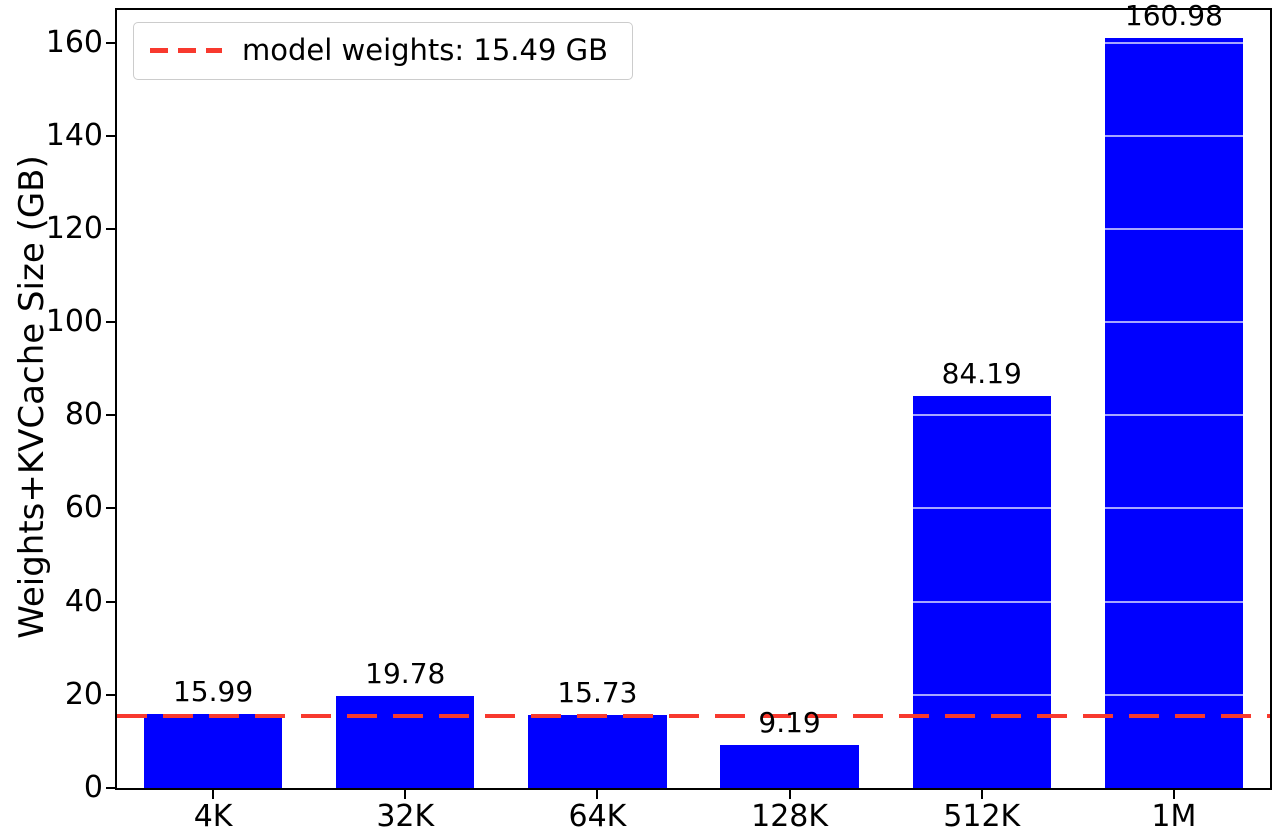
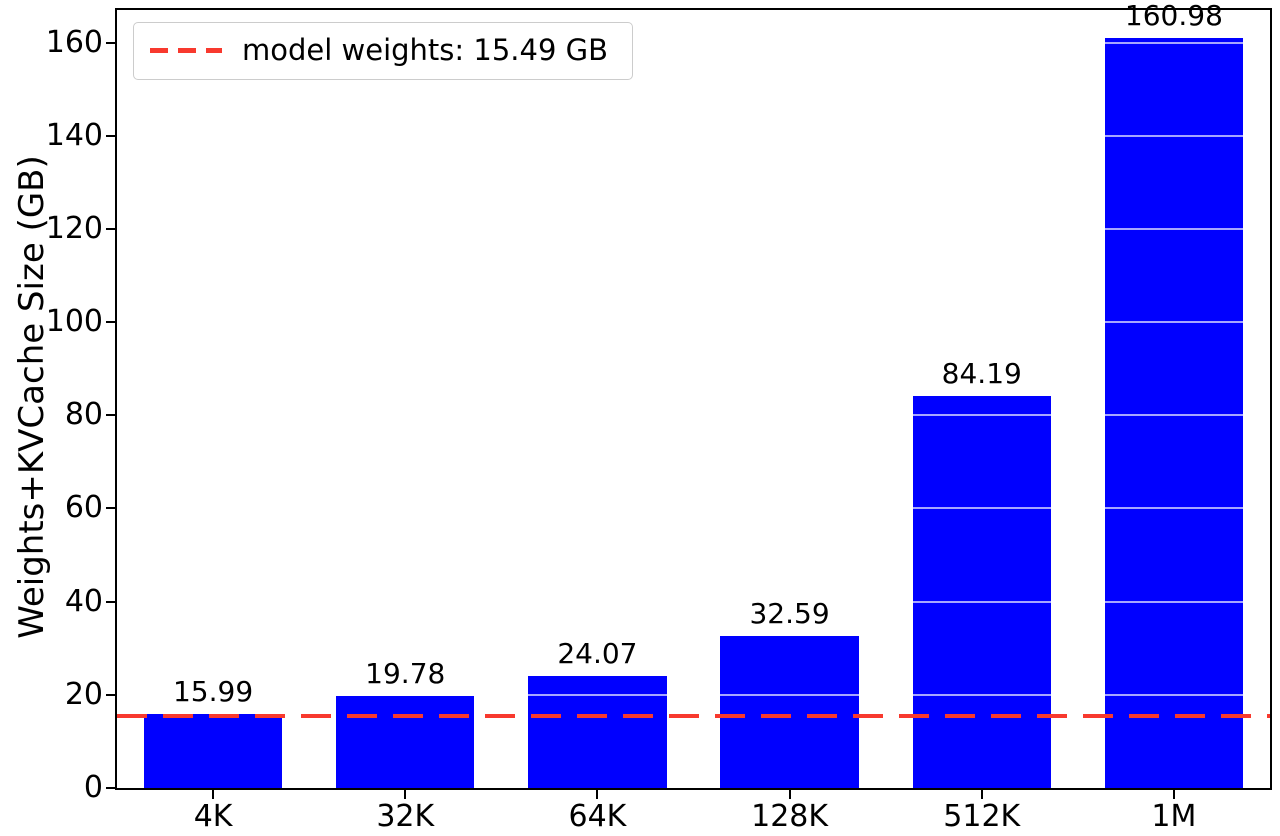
64K: 15.73 -> 24.07
128K: 9.19 -> 32.59
